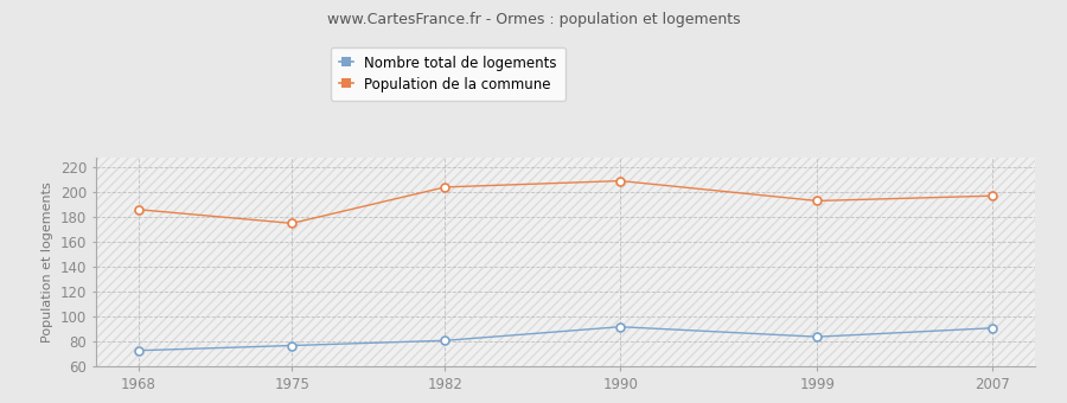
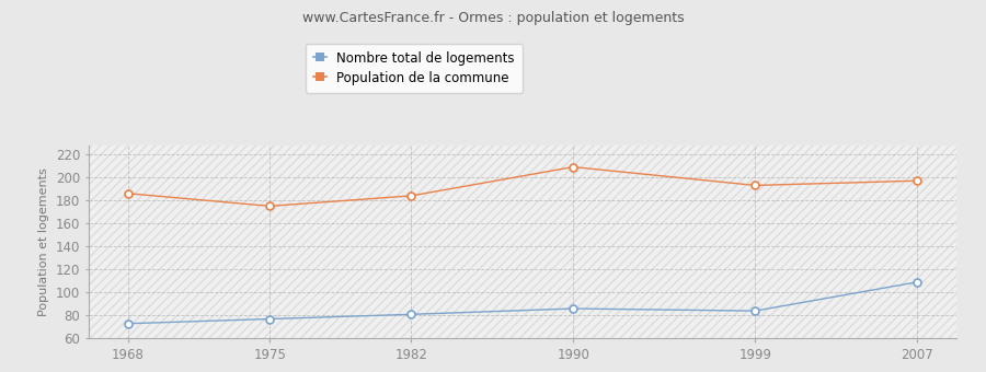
Population de la commune/1982: 204 -> 184
Nombre total de logements/1990: 92 -> 86
Nombre total de logements/2007: 91 -> 109
